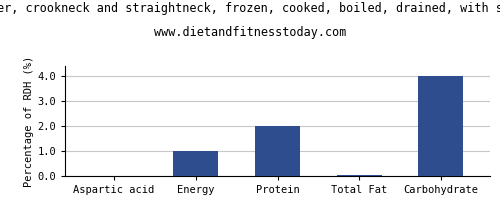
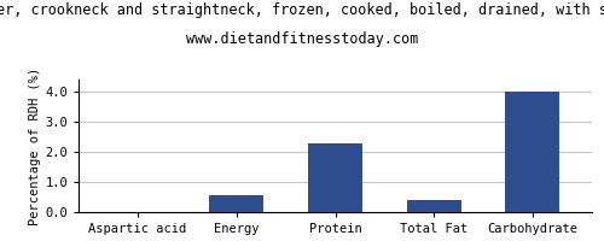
Energy: 1.00 -> 0.55
Protein: 2.00 -> 2.30
Total Fat: 0.04 -> 0.40
